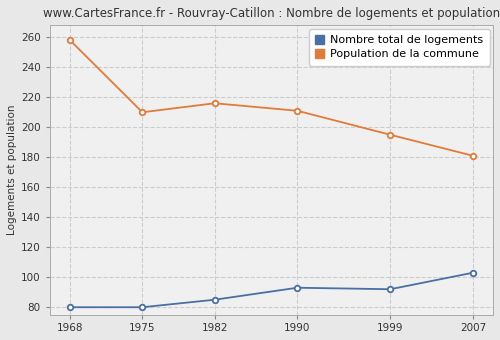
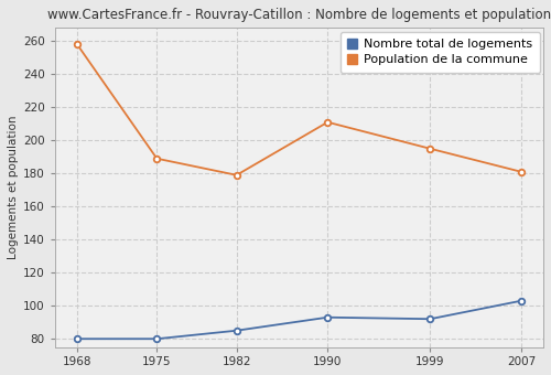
Population de la commune/1975: 210 -> 189
Population de la commune/1982: 216 -> 179
